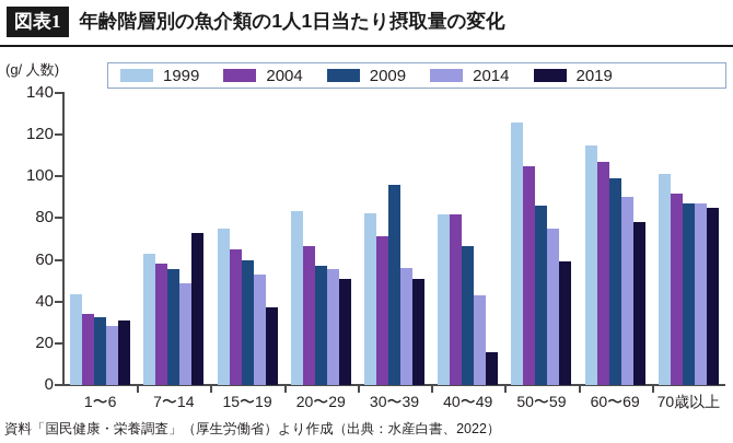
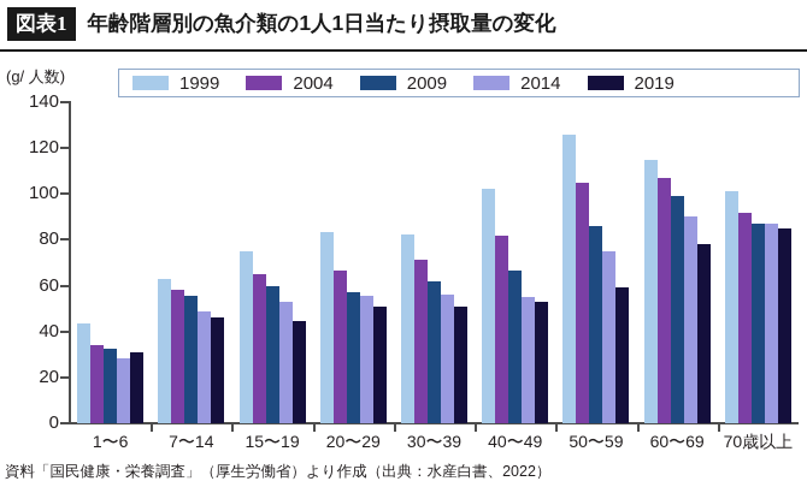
2019/7〜14: 73 -> 46
2019/15〜19: 37 -> 44
2009/30〜39: 96 -> 62
1999/40〜49: 82 -> 102
2014/40〜49: 43 -> 55
2019/40〜49: 16 -> 53
